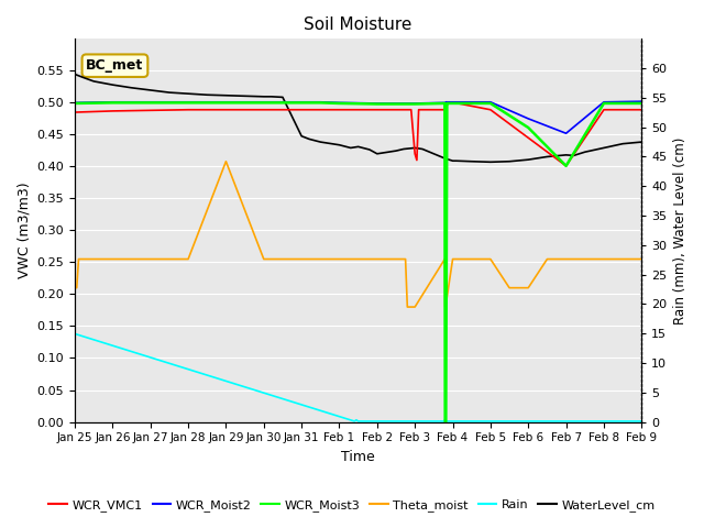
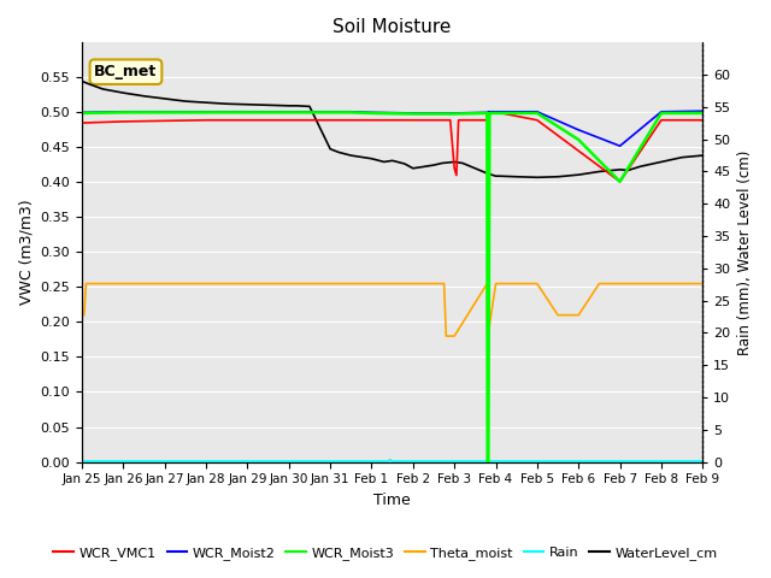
Rain/Jan 25: 0.138 -> 0.001
Theta_moist/Jan 29: 0.408 -> 0.255
